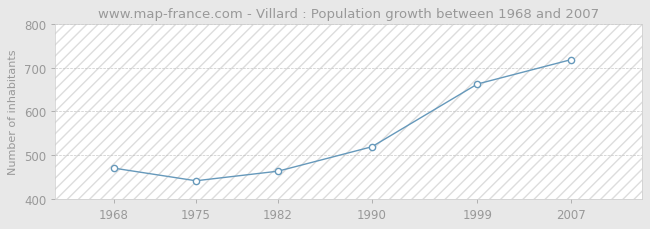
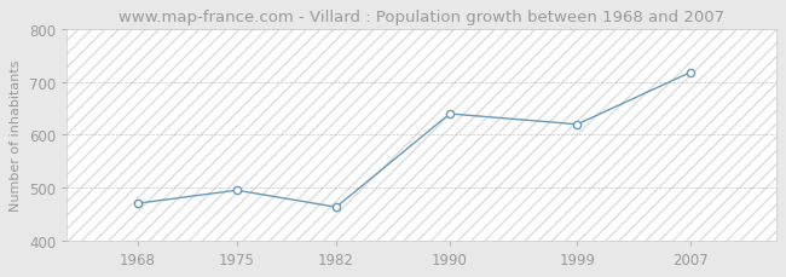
1975: 441 -> 495
1990: 519 -> 640
1999: 663 -> 620
